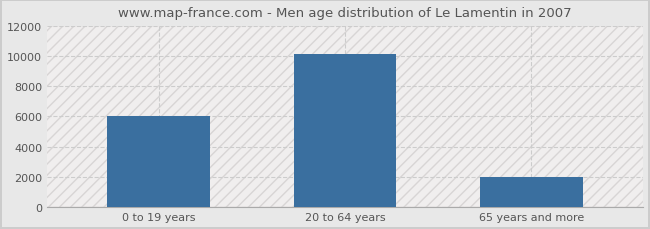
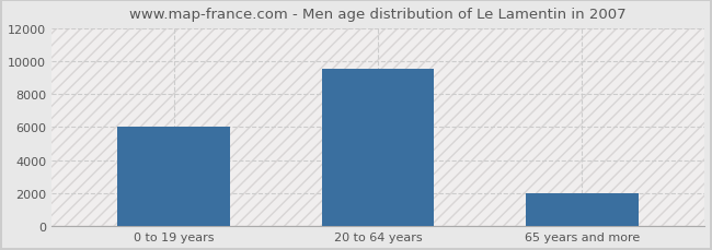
20 to 64 years: 10100 -> 9500
